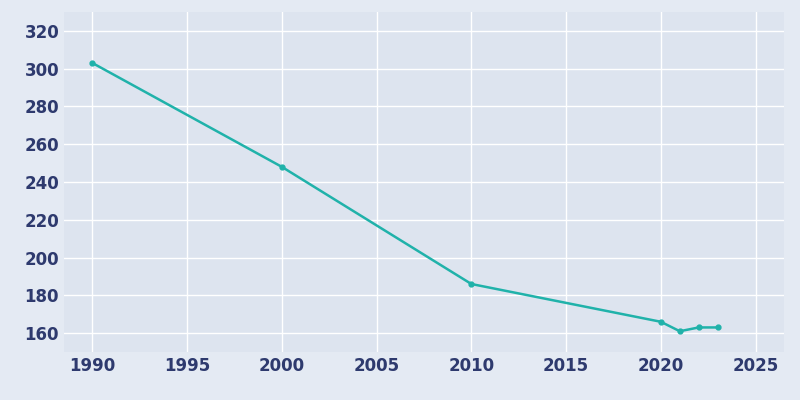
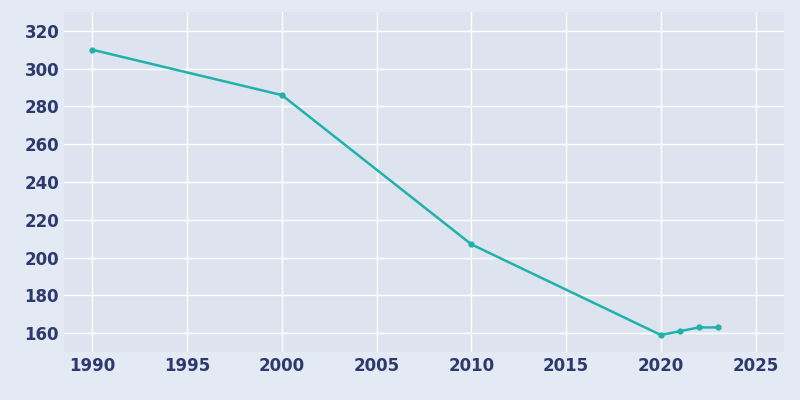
1990: 303 -> 310
2000: 248 -> 286
2010: 186 -> 207
2020: 166 -> 159
